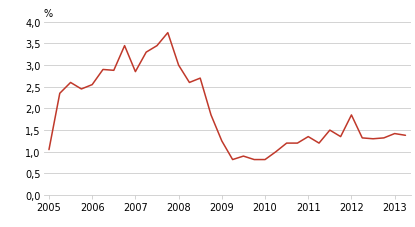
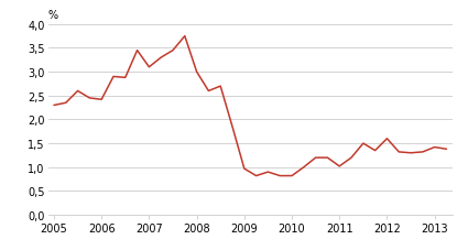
2005: 1,05 -> 2,30
2006: 2,55 -> 2,42
2007: 2,85 -> 3,10
2009: 1,25 -> 0,97
2011: 1,35 -> 1,02
2012: 1,85 -> 1,60
